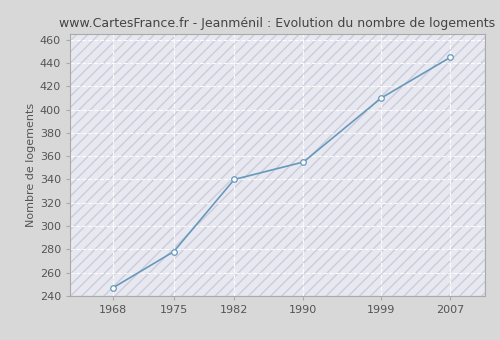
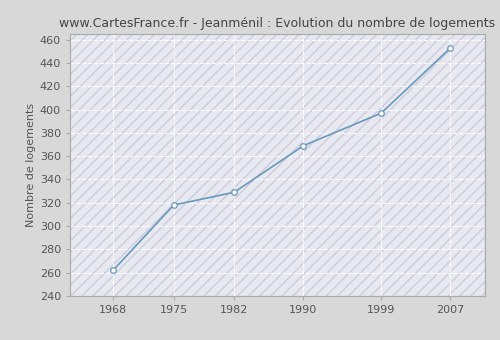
1968: 247 -> 262
1975: 278 -> 318
1982: 340 -> 329
1990: 355 -> 369
1999: 410 -> 397
2007: 445 -> 453
